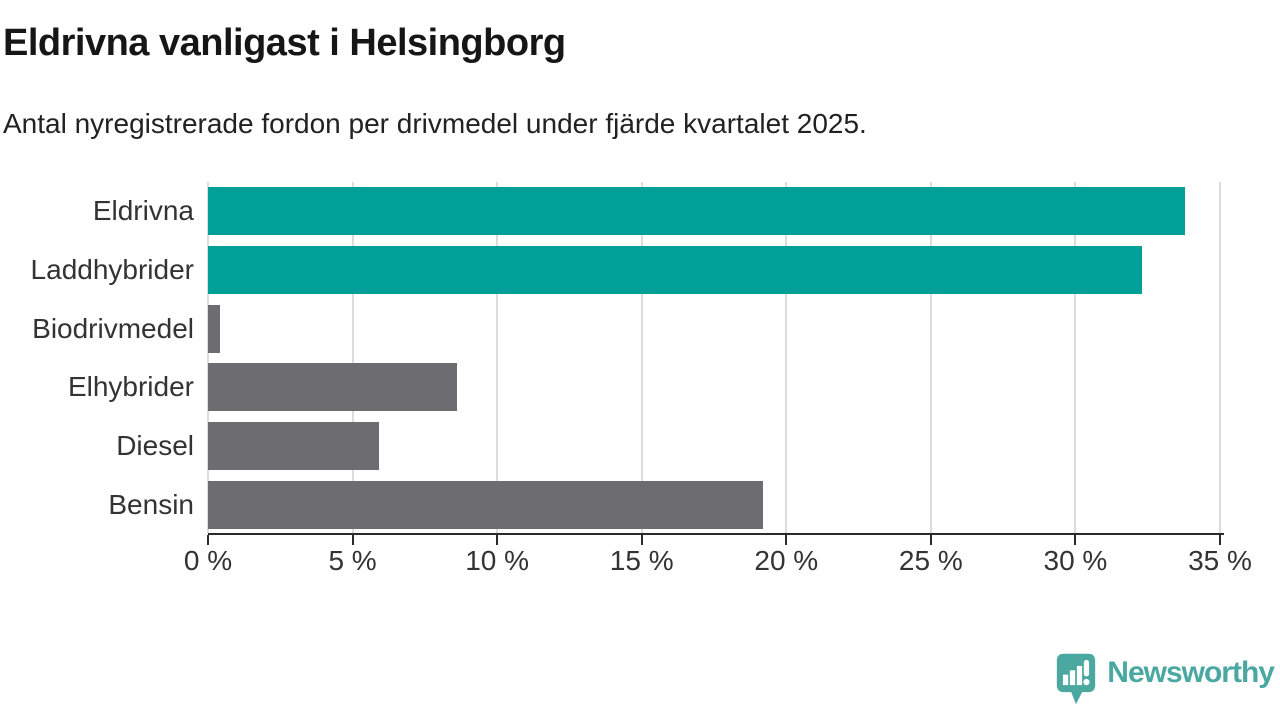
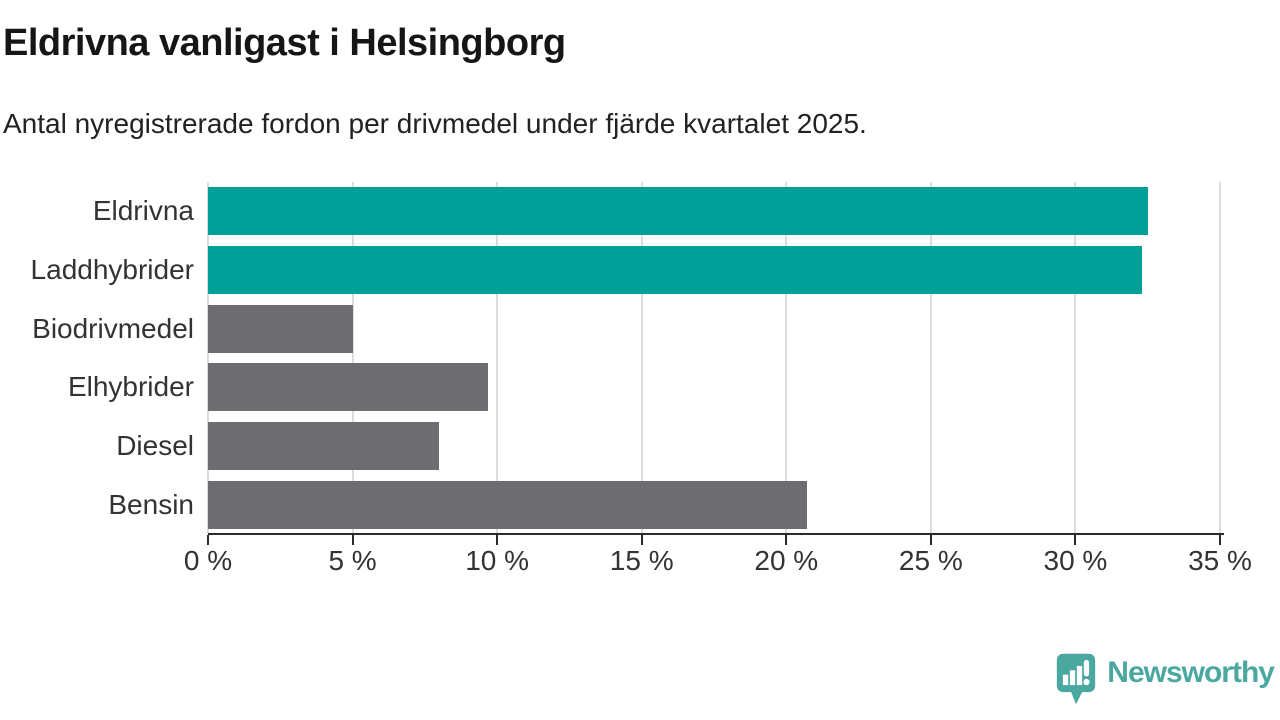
Eldrivna: 33.8% -> 32.5%
Biodrivmedel: 0.4% -> 5.0%
Elhybrider: 8.6% -> 9.7%
Diesel: 5.9% -> 8.0%
Bensin: 19.2% -> 20.7%
